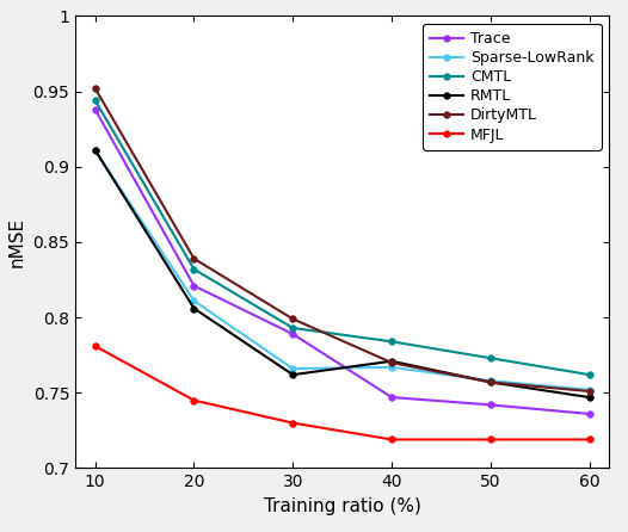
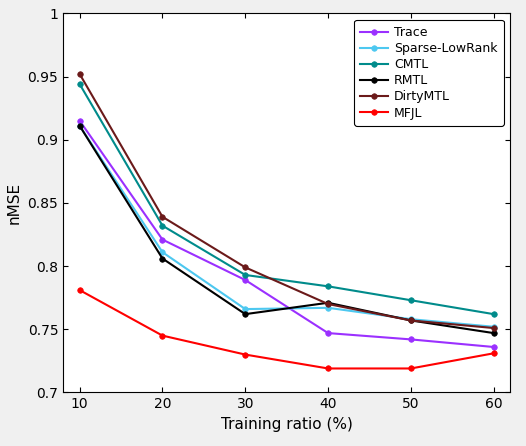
Trace/10: 0.938 -> 0.915
MFJL/60: 0.719 -> 0.731
